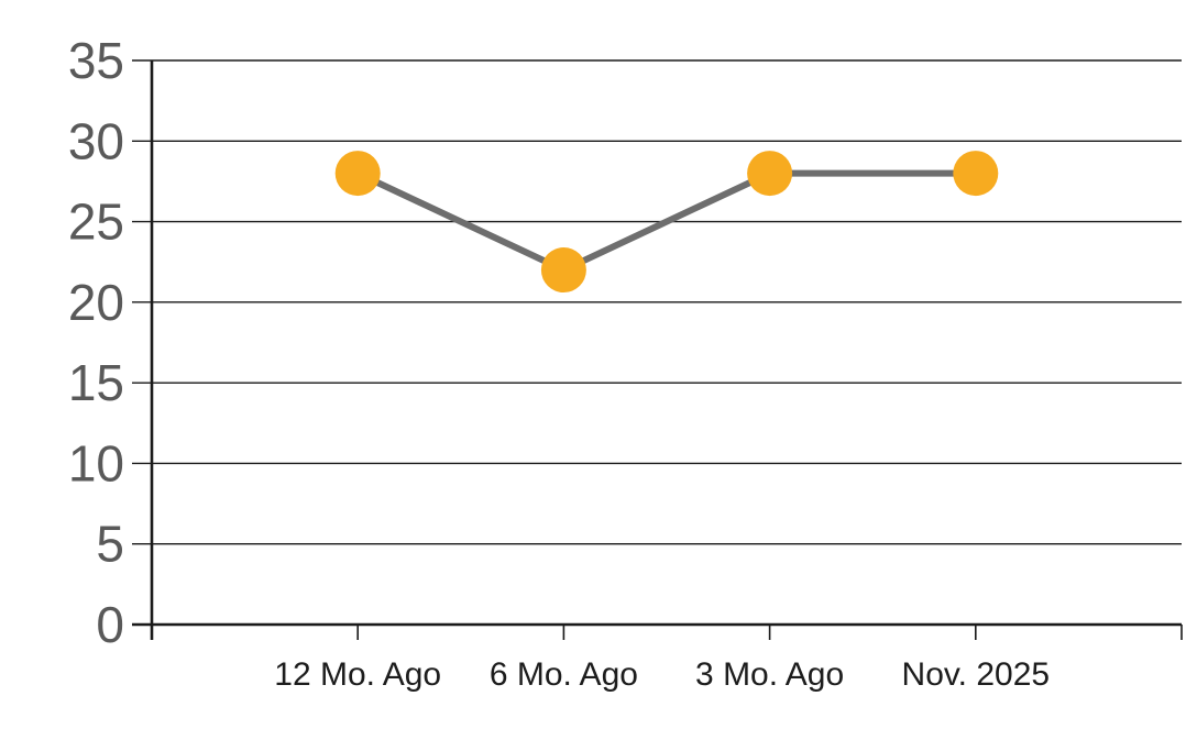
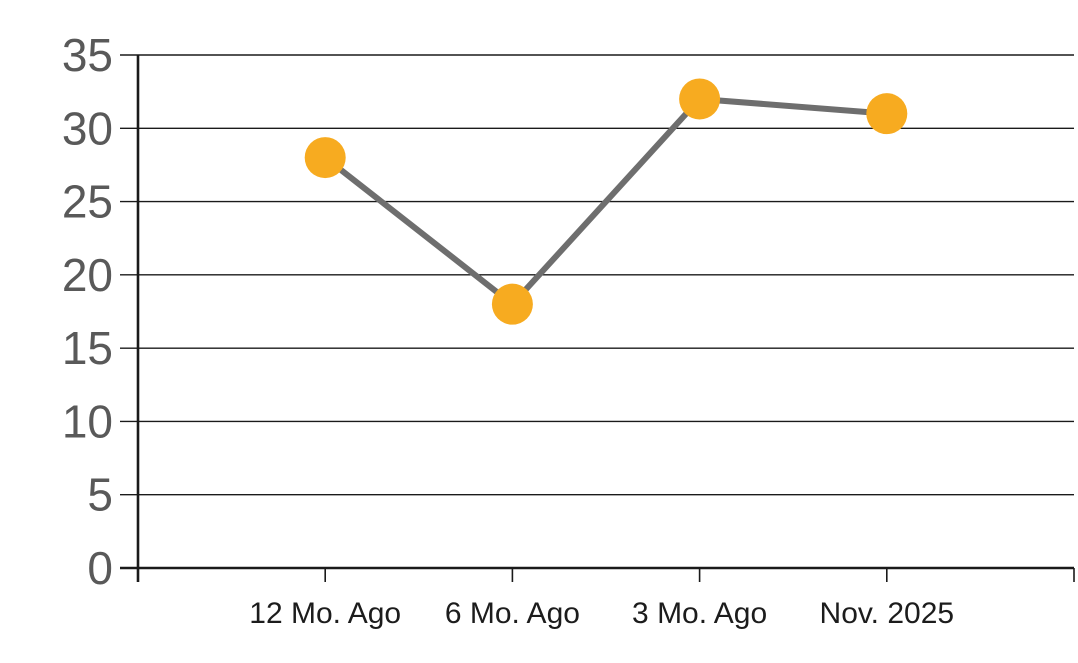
6 Mo. Ago: 22 -> 18
3 Mo. Ago: 28 -> 32
Nov. 2025: 28 -> 31
